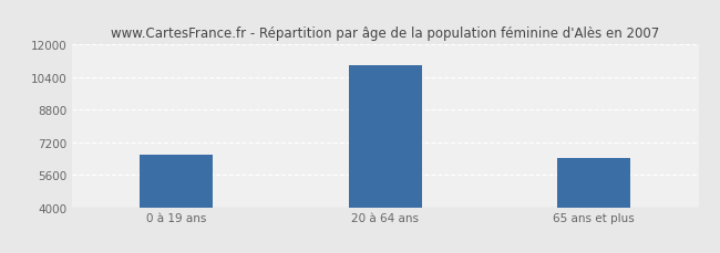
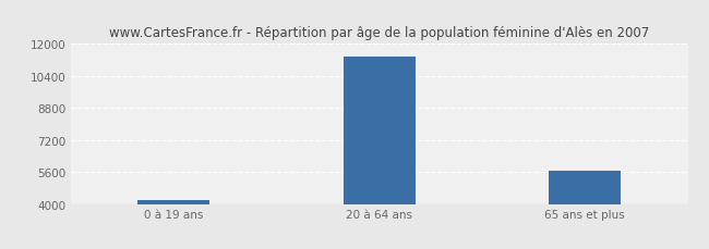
0 à 19 ans: 6600 -> 4200
20 à 64 ans: 11000 -> 11400
65 ans et plus: 6400 -> 5700
